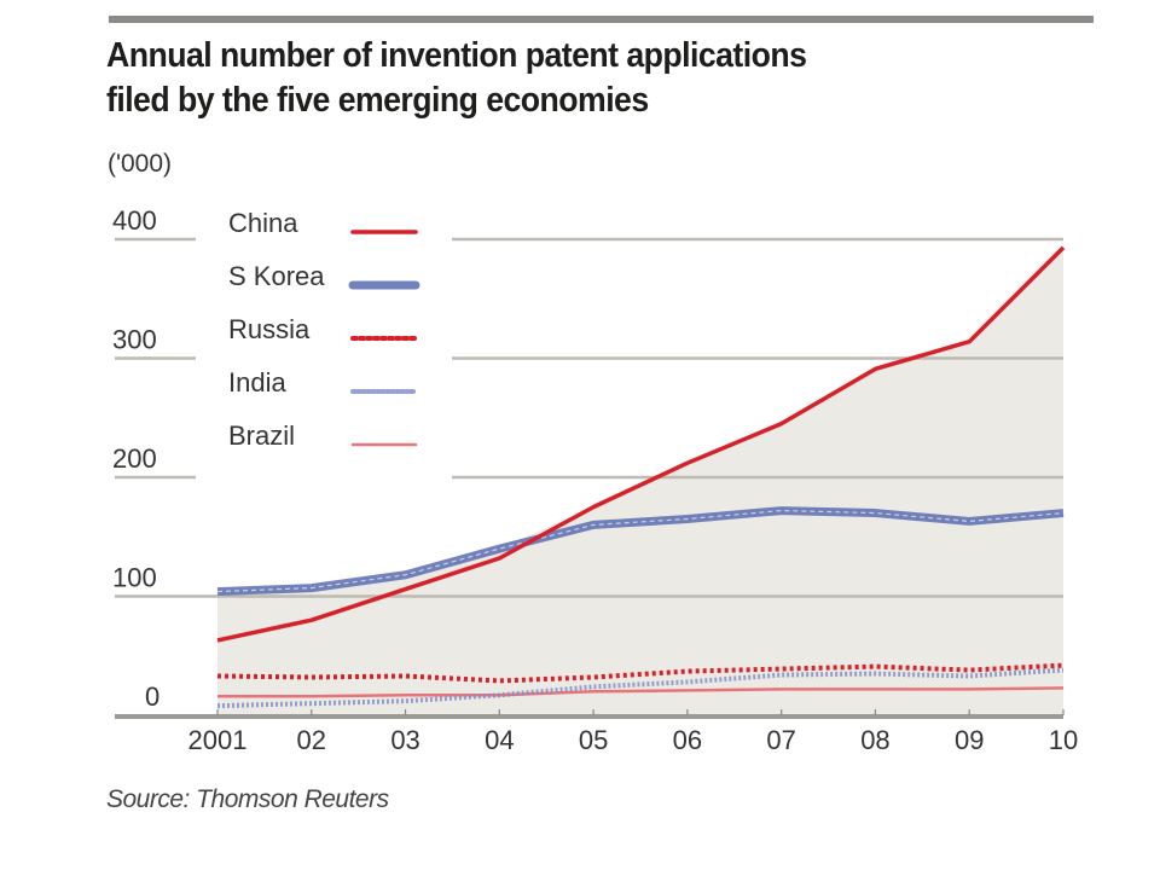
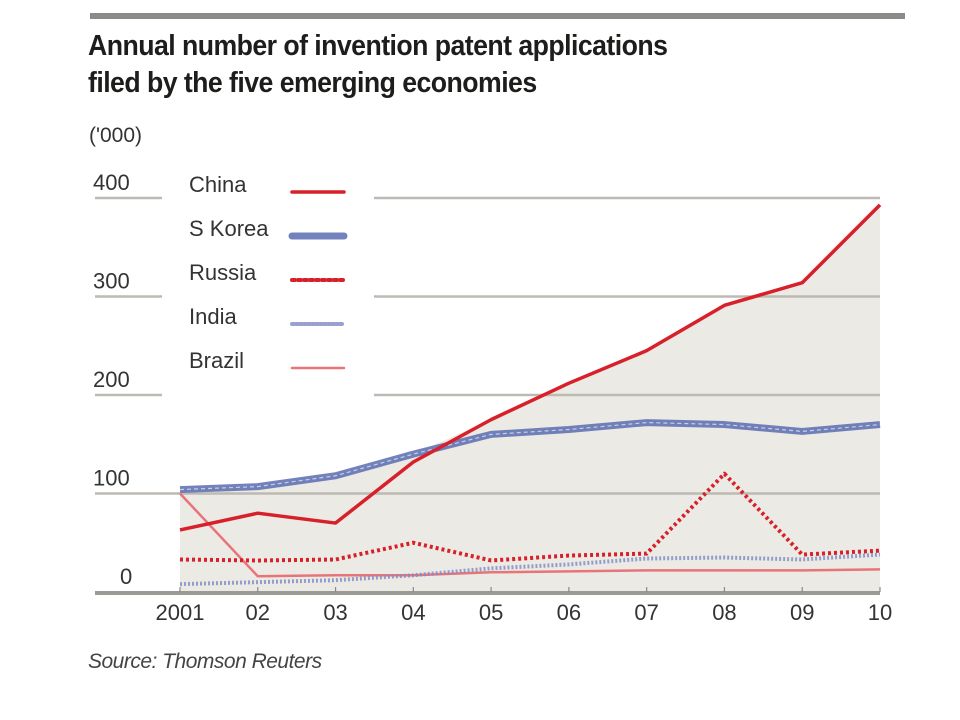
Brazil/2001: 20 -> 100
China/03: 110 -> 70
Russia/04: 30 -> 50
Russia/08: 40 -> 120
